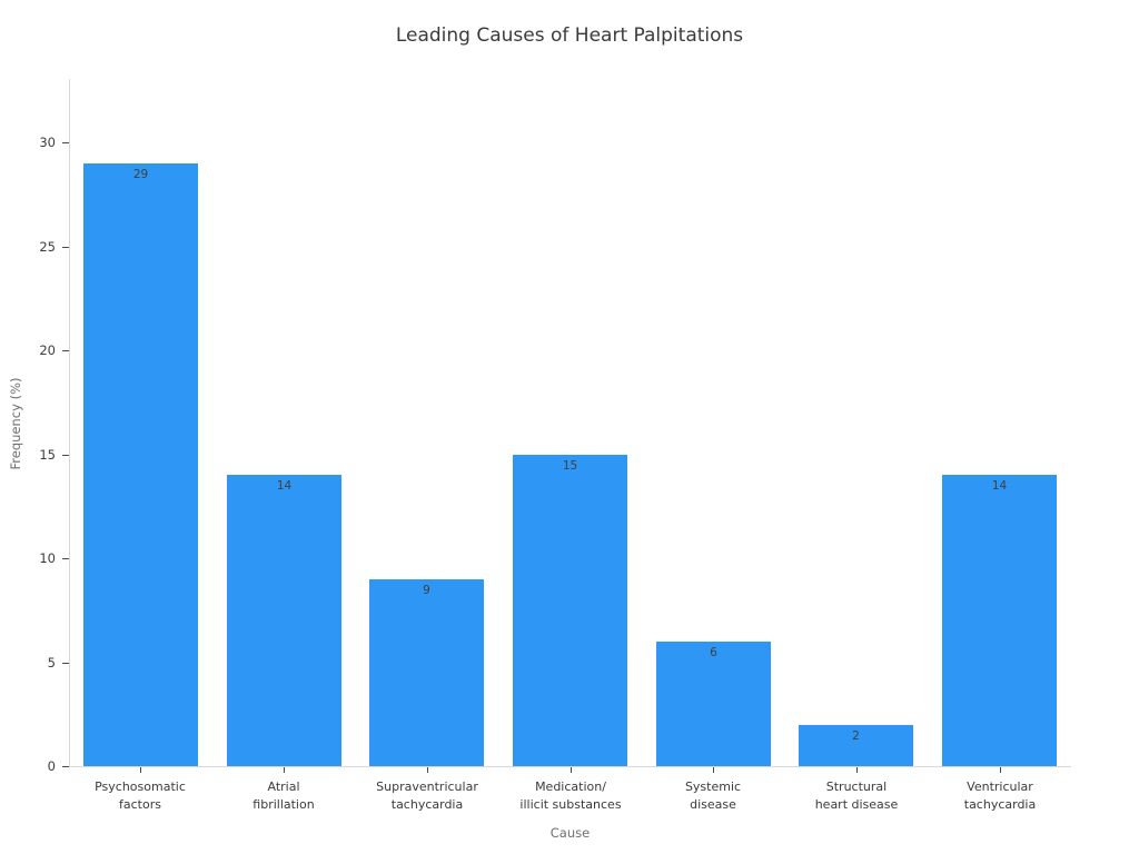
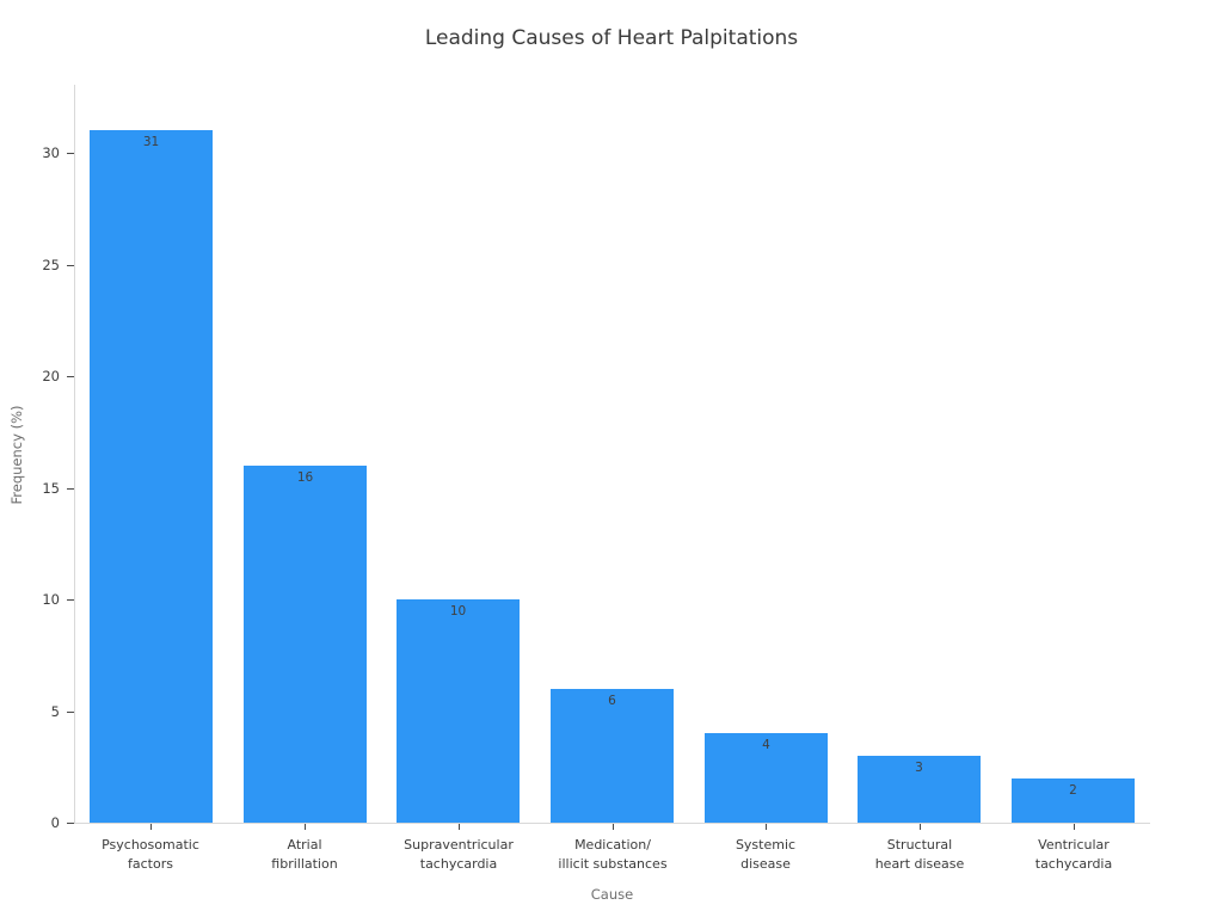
Psychosomatic factors: 29 -> 31
Atrial fibrillation: 14 -> 16
Supraventricular tachycardia: 9 -> 10
Medication/ illicit substances: 15 -> 6
Systemic disease: 6 -> 4
Structural heart disease: 2 -> 3
Ventricular tachycardia: 14 -> 2
